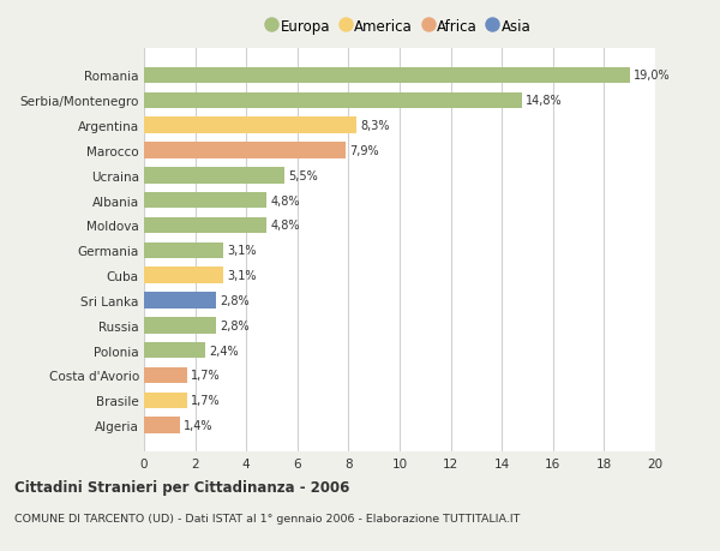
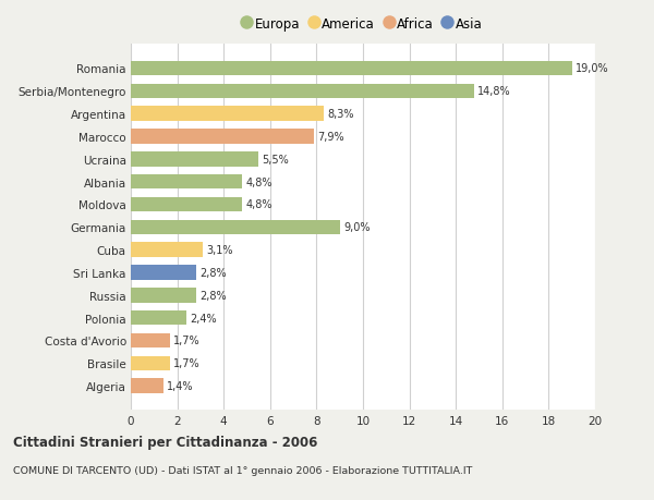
Germania: 3,1% -> 9,0%
